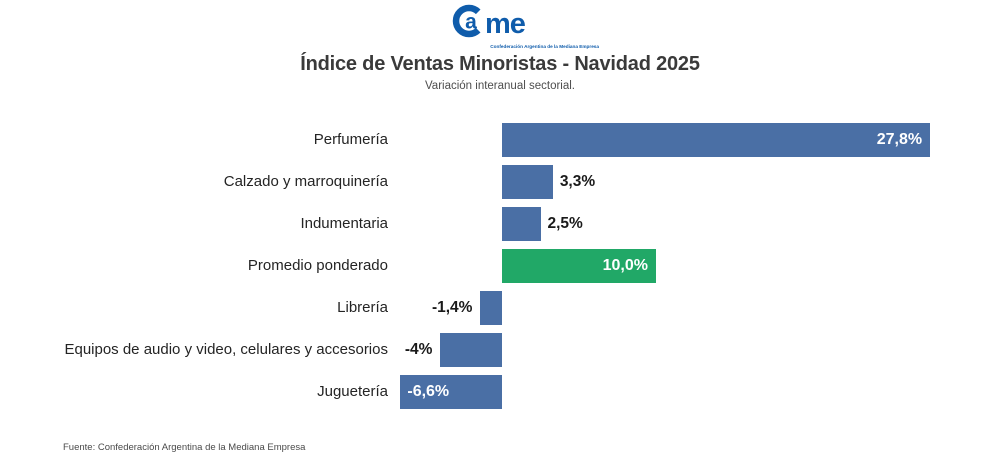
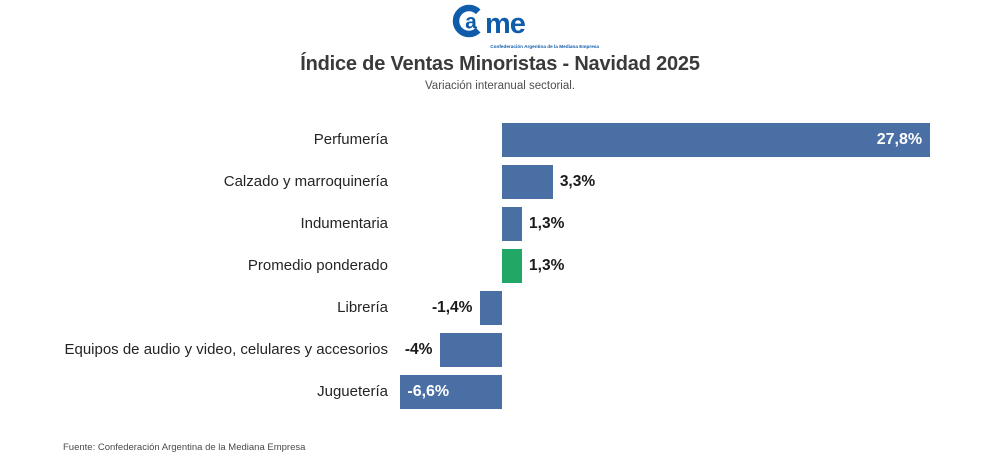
Indumentaria: 2,5% -> 1,3%
Promedio ponderado: 10,0% -> 1,3%
